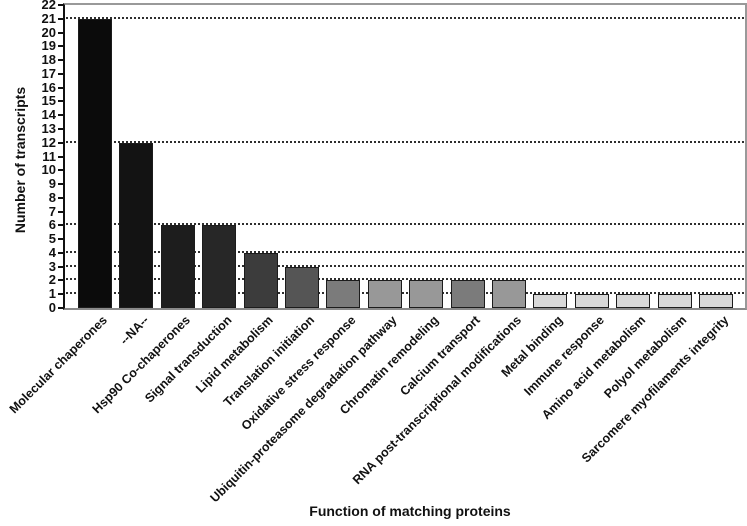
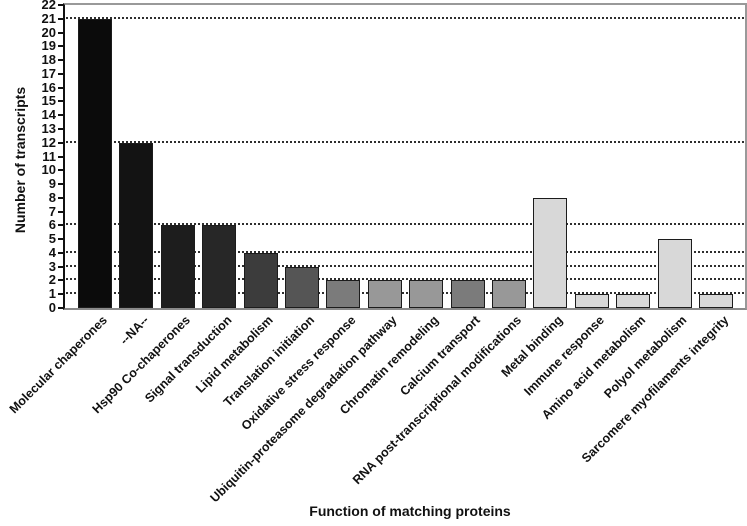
Metal binding: 1 -> 8
Polyol metabolism: 1 -> 5
